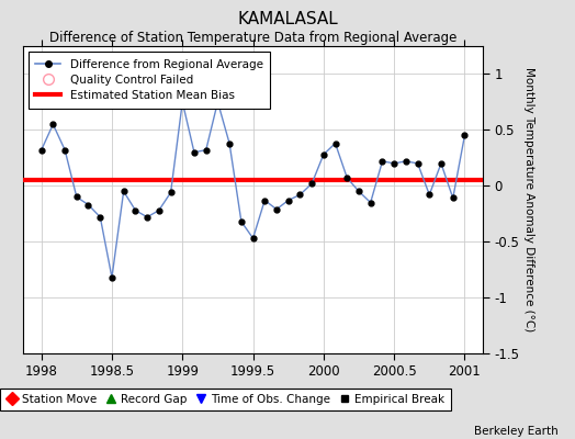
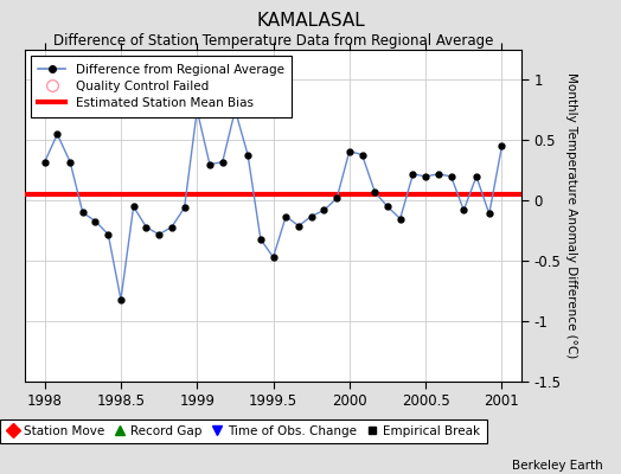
2000: 0.28 -> 0.41
